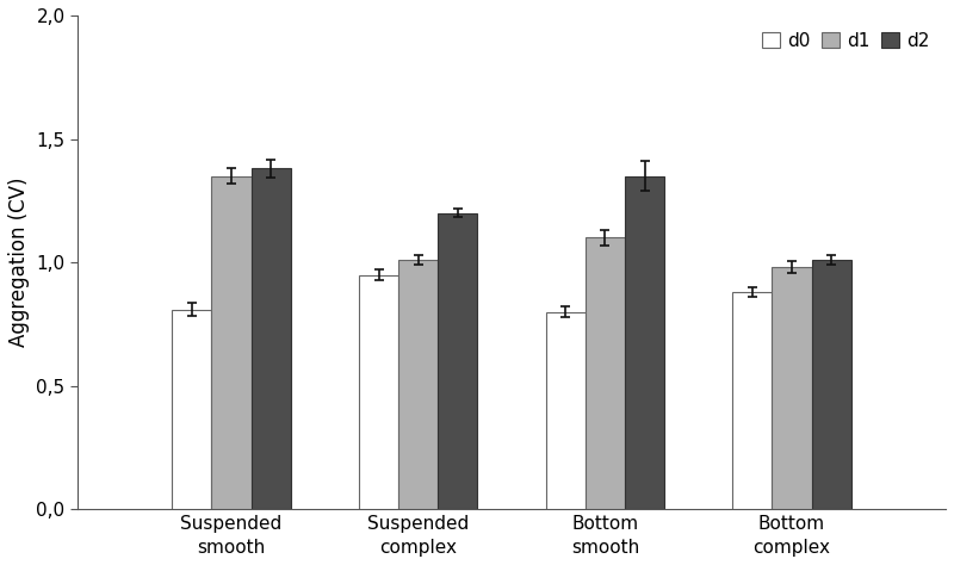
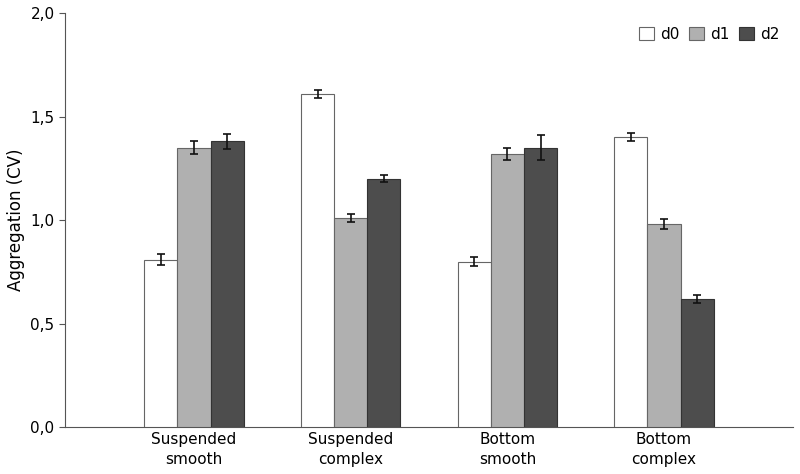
d0/Suspended complex: 0,95 -> 1,61
d1/Bottom smooth: 1,10 -> 1,32
d0/Bottom complex: 0,88 -> 1,40
d2/Bottom complex: 1,01 -> 0,62
